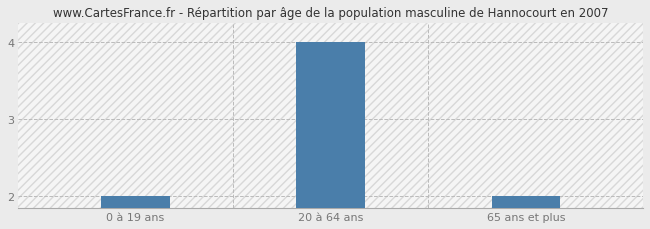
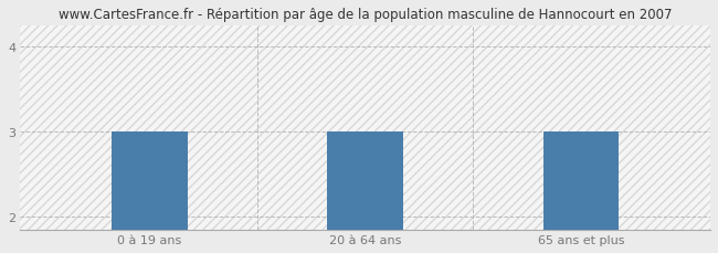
0 à 19 ans: 2 -> 3
20 à 64 ans: 4 -> 3
65 ans et plus: 2 -> 3
